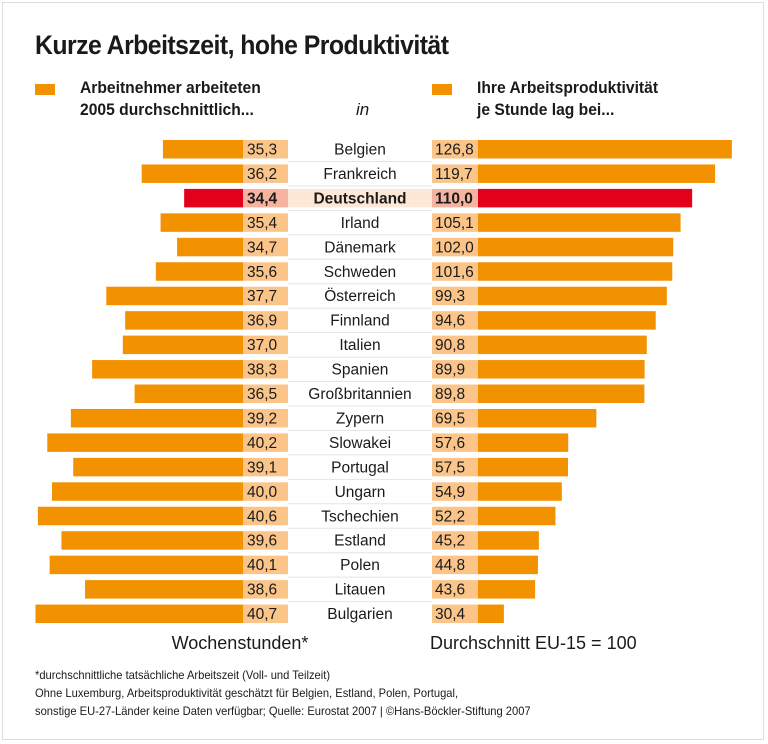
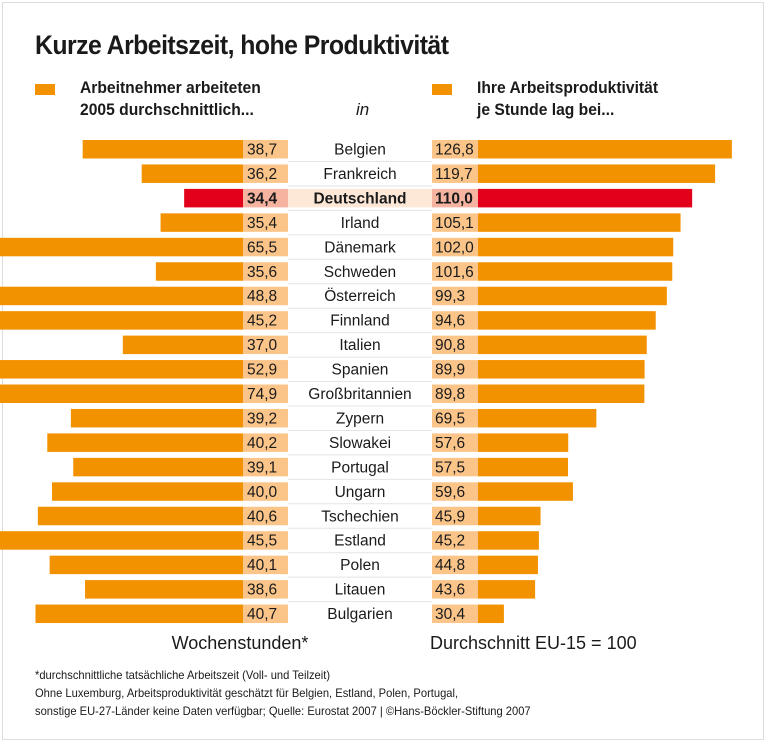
Wochenstunden*/Belgien: 35,3 -> 38,7
Wochenstunden*/Dänemark: 34,7 -> 65,5
Wochenstunden*/Österreich: 37,7 -> 48,8
Wochenstunden*/Finnland: 36,9 -> 45,2
Wochenstunden*/Spanien: 38,3 -> 52,9
Wochenstunden*/Großbritannien: 36,5 -> 74,9
Durchschnitt EU-15 = 100/Ungarn: 54,9 -> 59,6
Durchschnitt EU-15 = 100/Tschechien: 52,2 -> 45,9
Wochenstunden*/Estland: 39,6 -> 45,5
